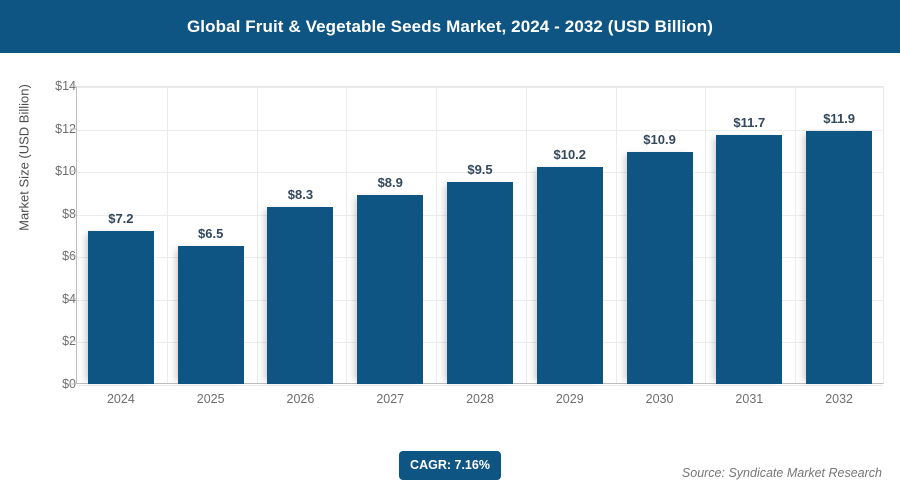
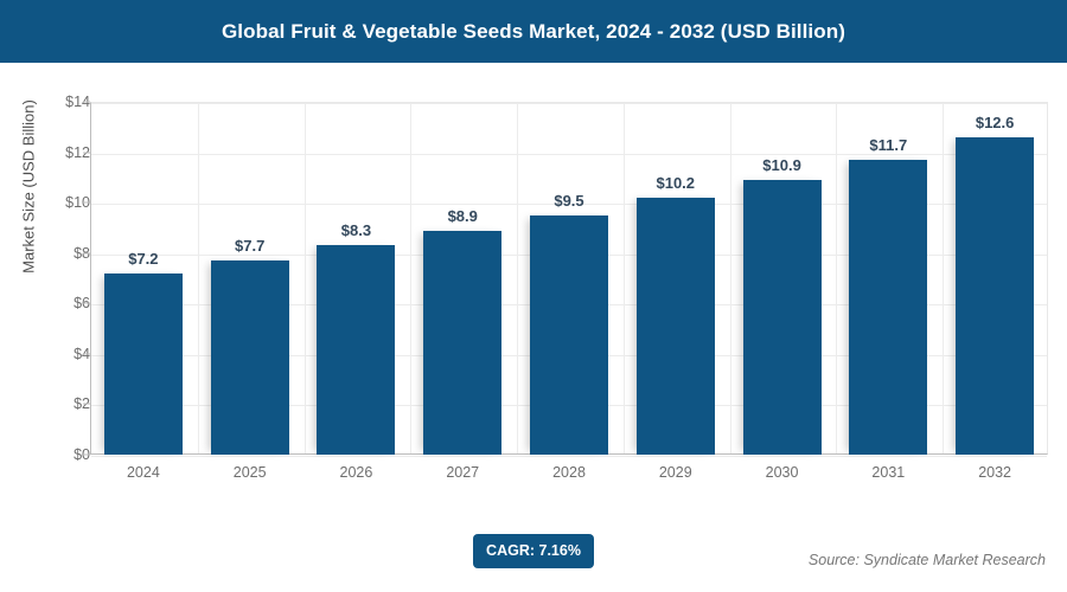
2025: $6.5 -> $7.7
2032: $11.9 -> $12.6
